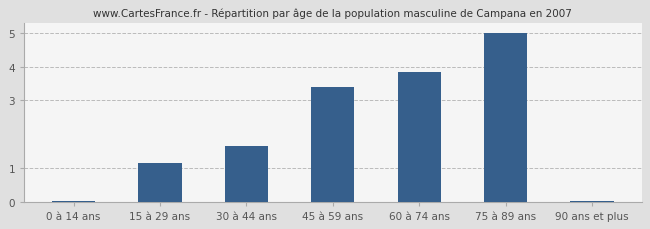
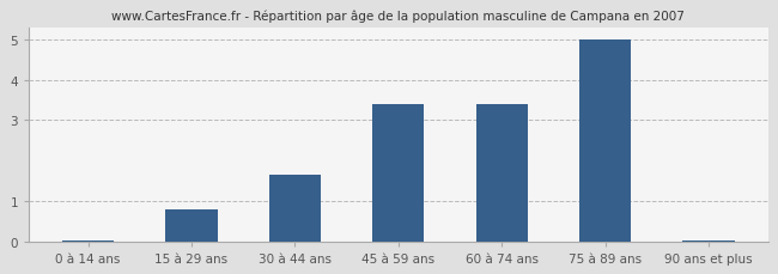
15 à 29 ans: 1.15 -> 0.80
60 à 74 ans: 3.85 -> 3.40
